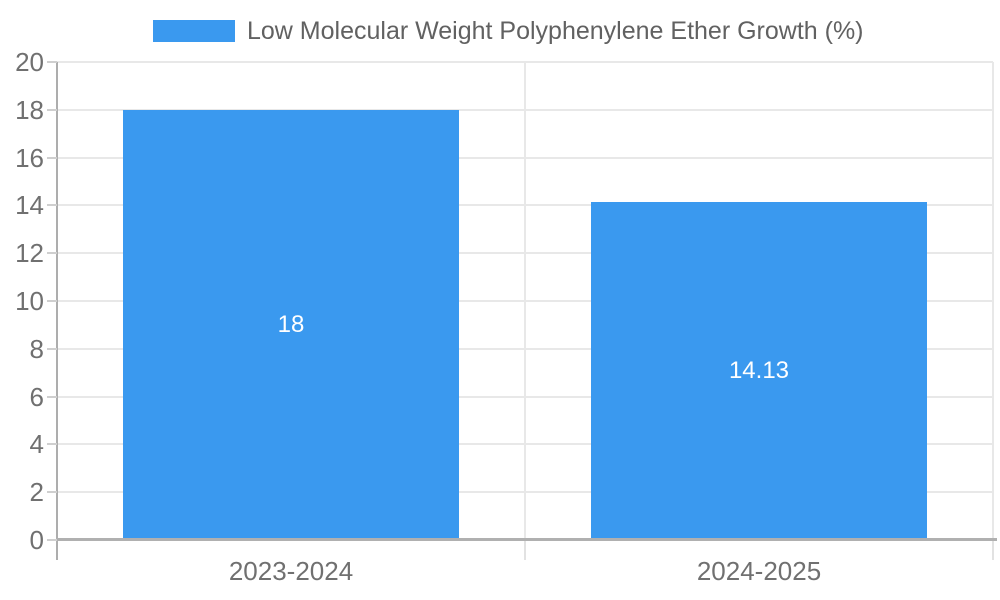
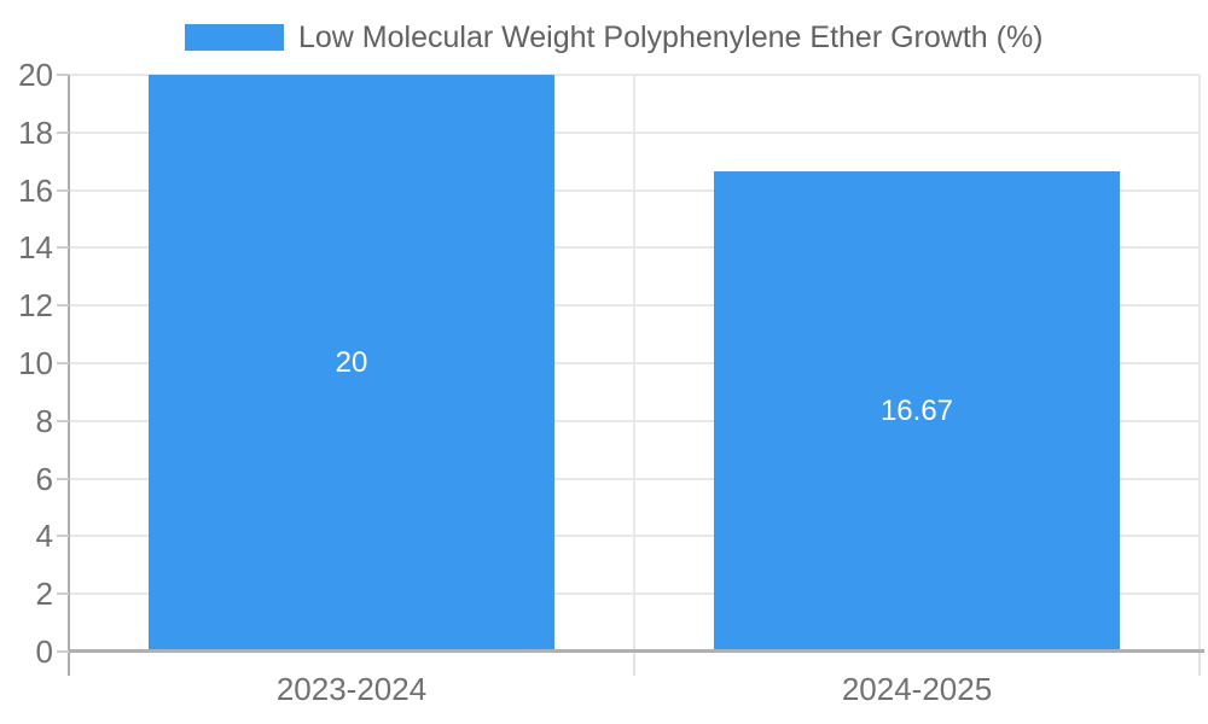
2023-2024: 18 -> 20
2024-2025: 14.13 -> 16.67
